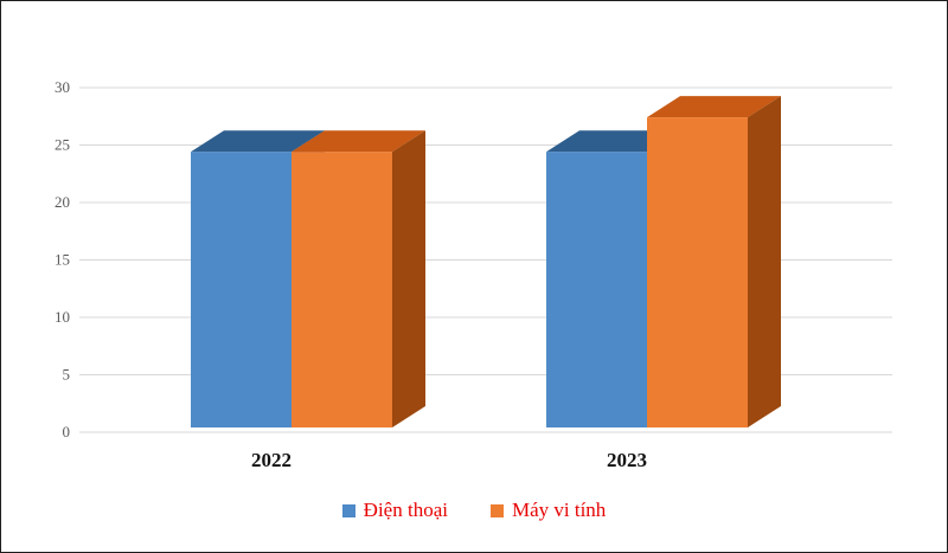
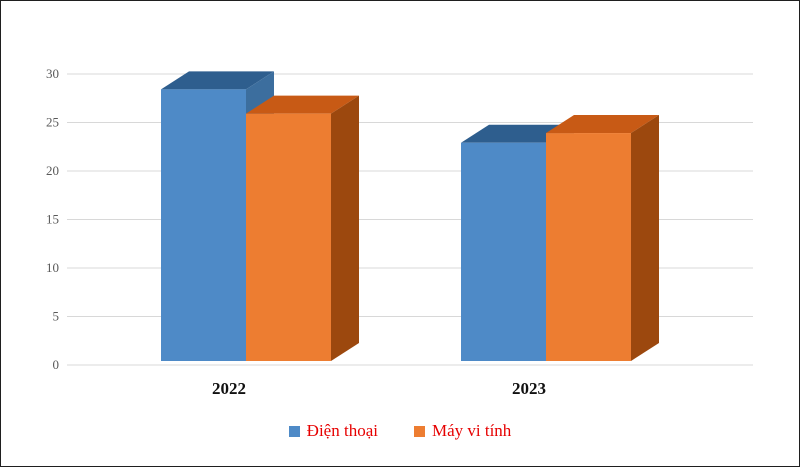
Điện thoại/2022: 24 -> 28
Máy vi tính/2022: 24 -> 26
Điện thoại/2023: 24 -> 22
Máy vi tính/2023: 27 -> 24
